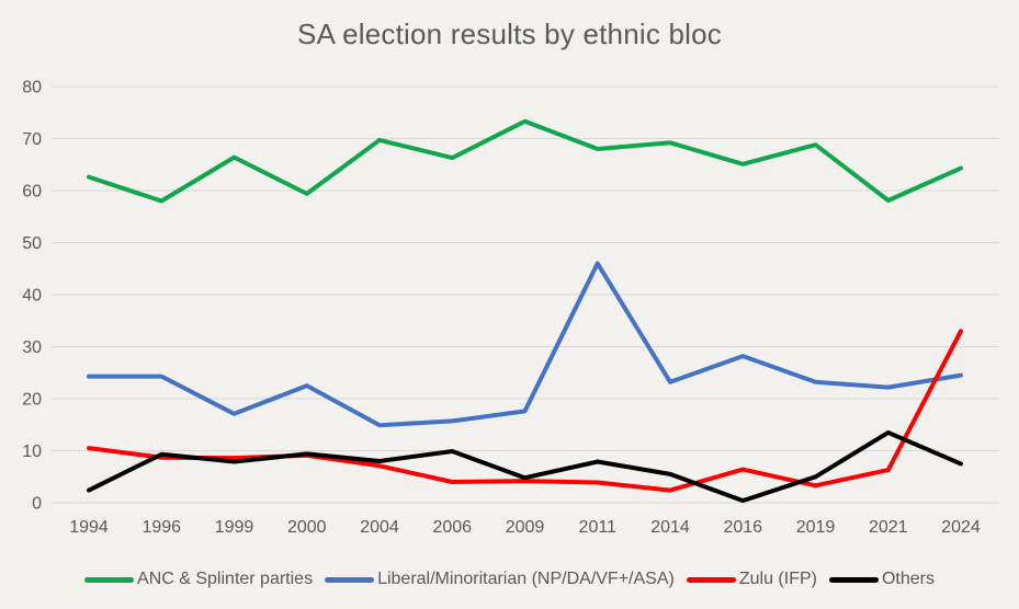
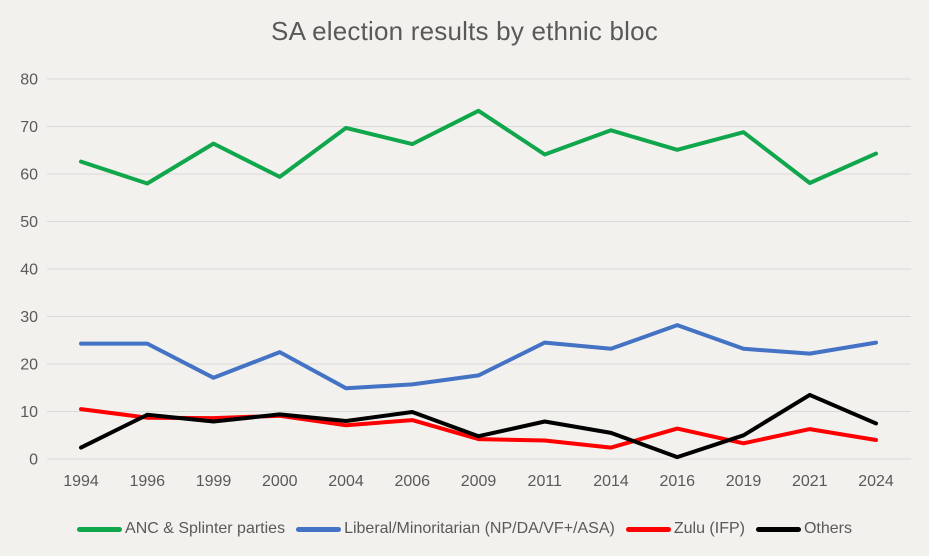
Zulu (IFP)/2006: 4 -> 8
ANC & Splinter parties/2011: 68 -> 64
Liberal/Minoritarian (NP/DA/VF+/ASA)/2011: 46 -> 24
Zulu (IFP)/2024: 33 -> 4
